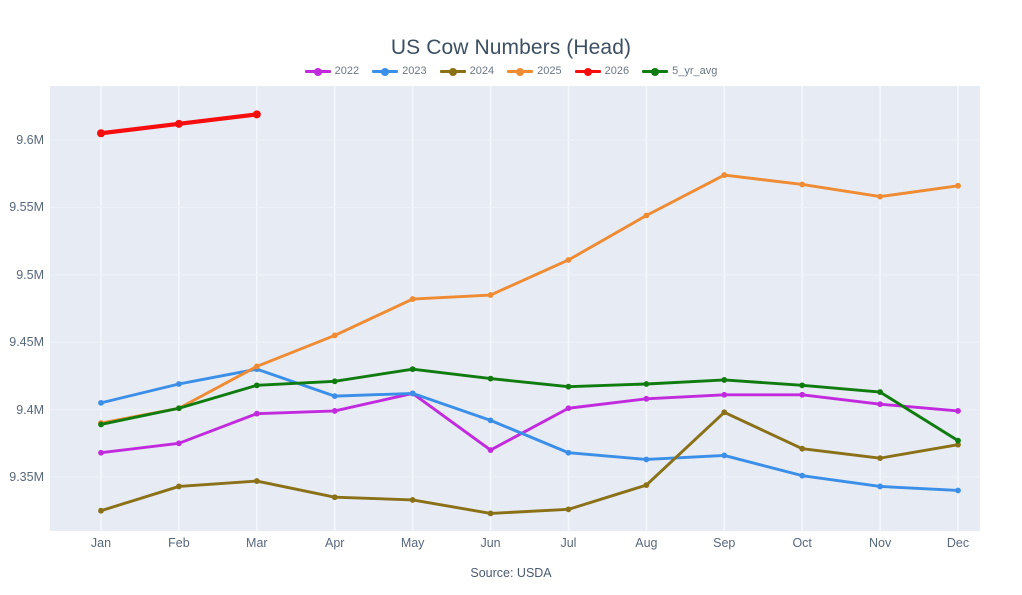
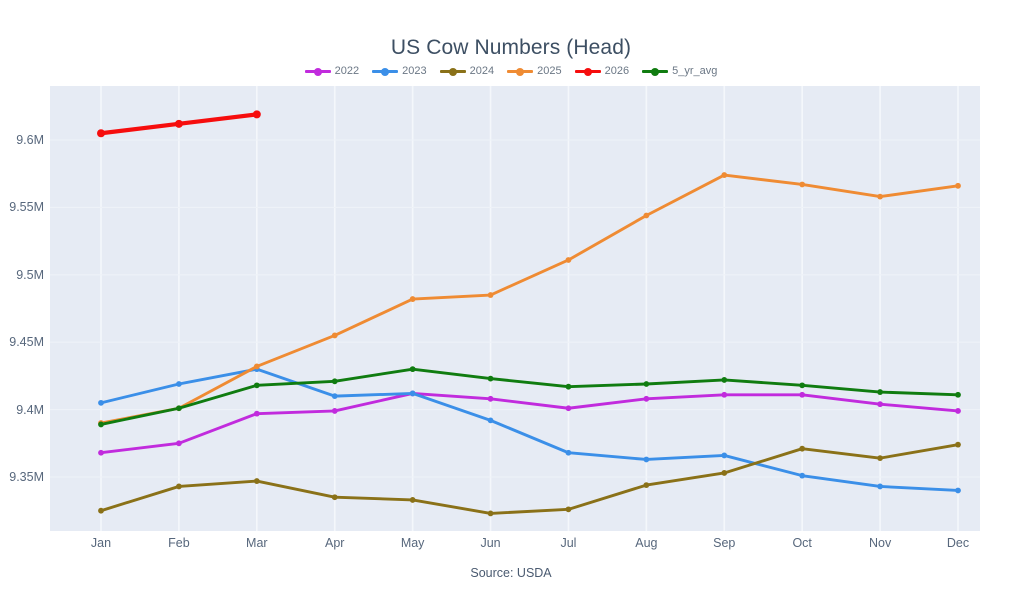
2022/Jun: 9.370M -> 9.408M
2024/Sep: 9.398M -> 9.353M
5_yr_avg/Dec: 9.377M -> 9.411M
